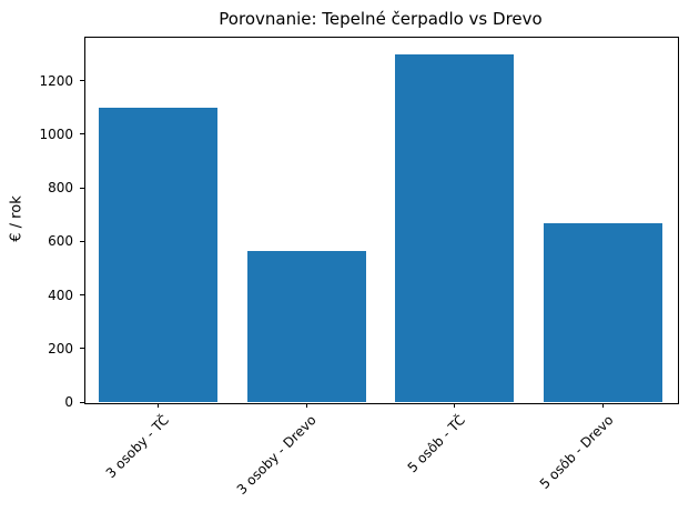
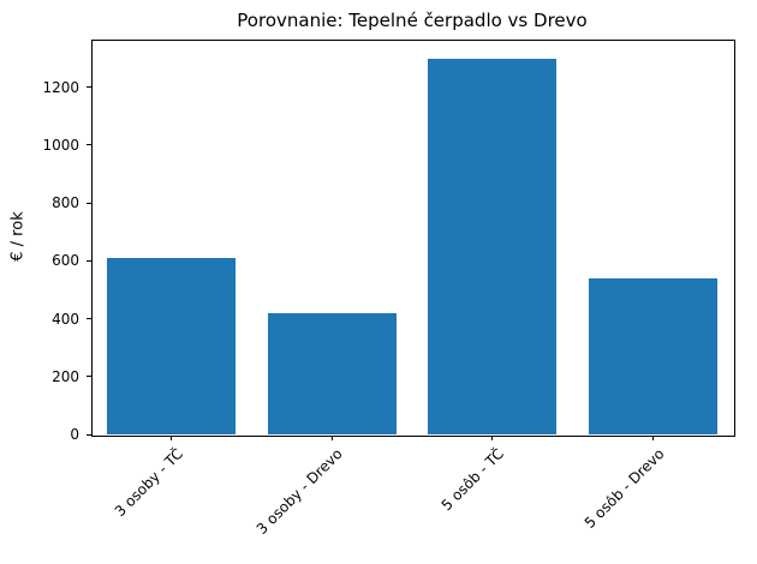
3 osoby - TČ: 1100 -> 610
3 osoby - Drevo: 560 -> 420
5 osôb - Drevo: 670 -> 540
